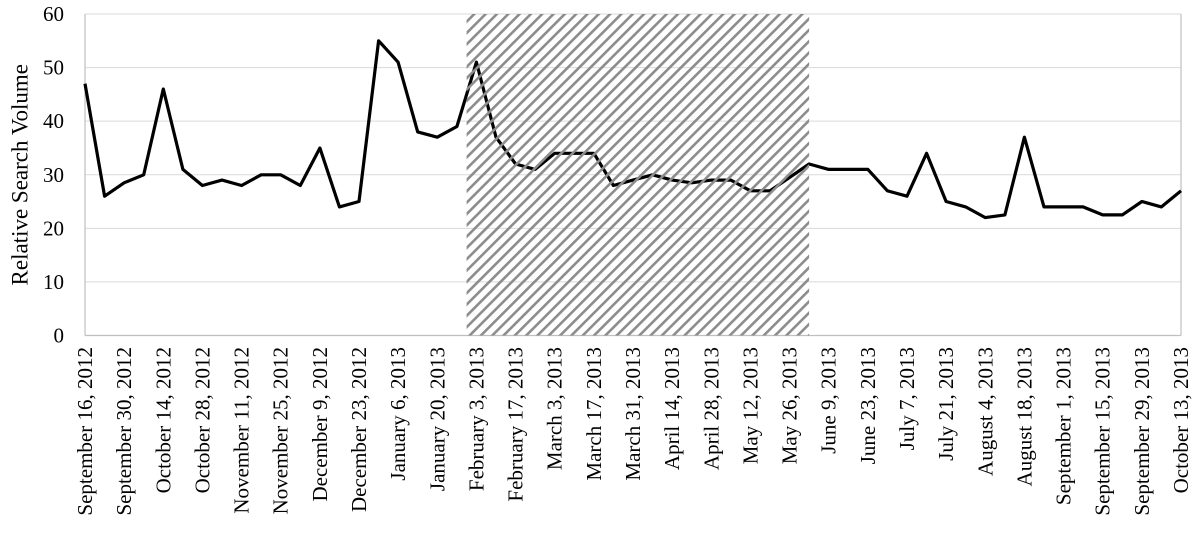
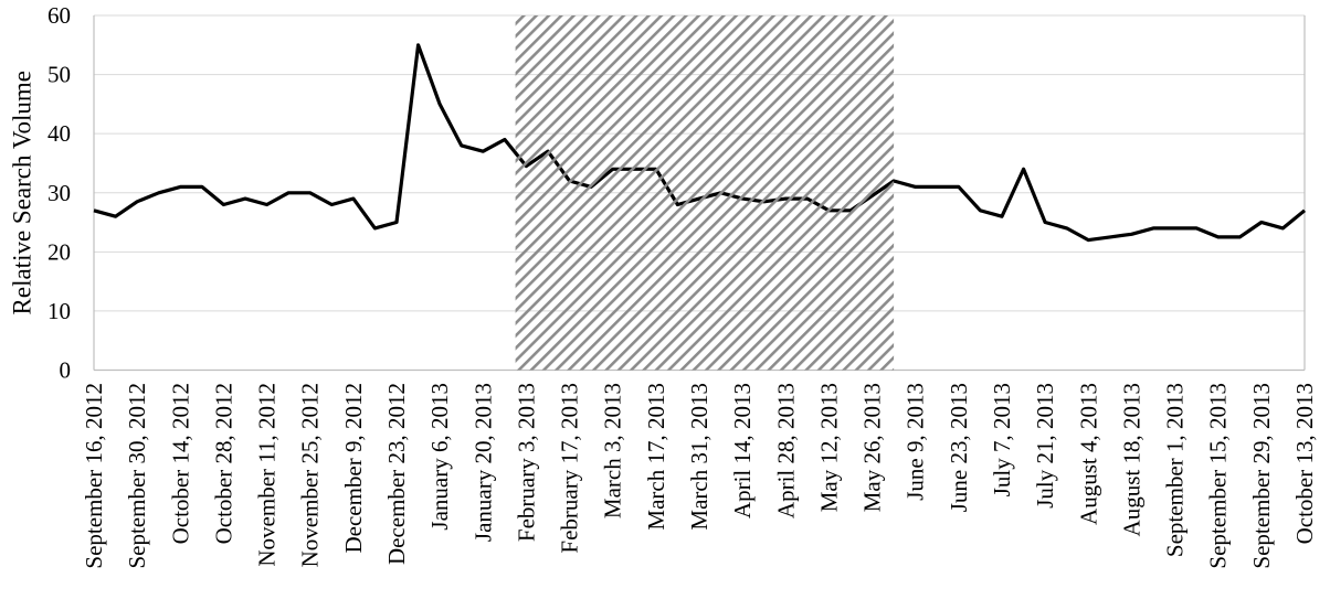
September 16, 2012: 47 -> 27
October 14, 2012: 46 -> 31
December 9, 2012: 35 -> 29
January 6, 2013: 51 -> 45
February 3, 2013: 51 -> 34
August 18, 2013: 37 -> 23
